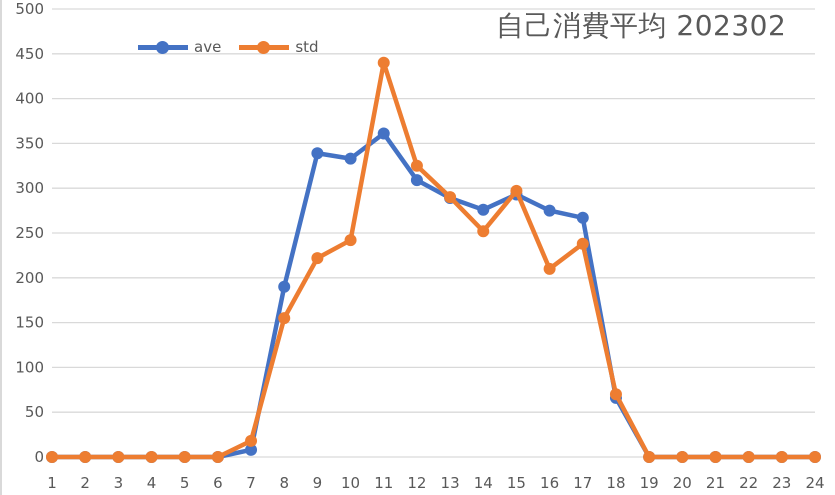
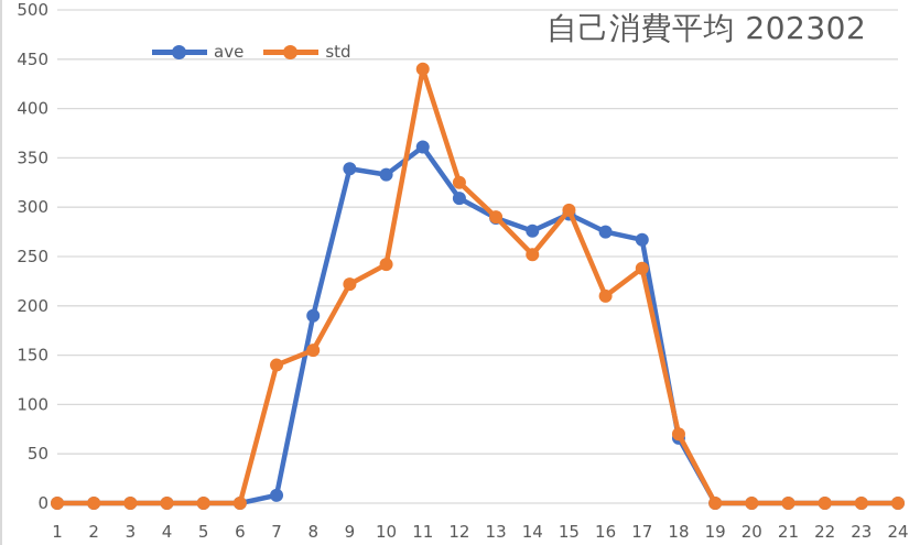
std/7: 20 -> 140
